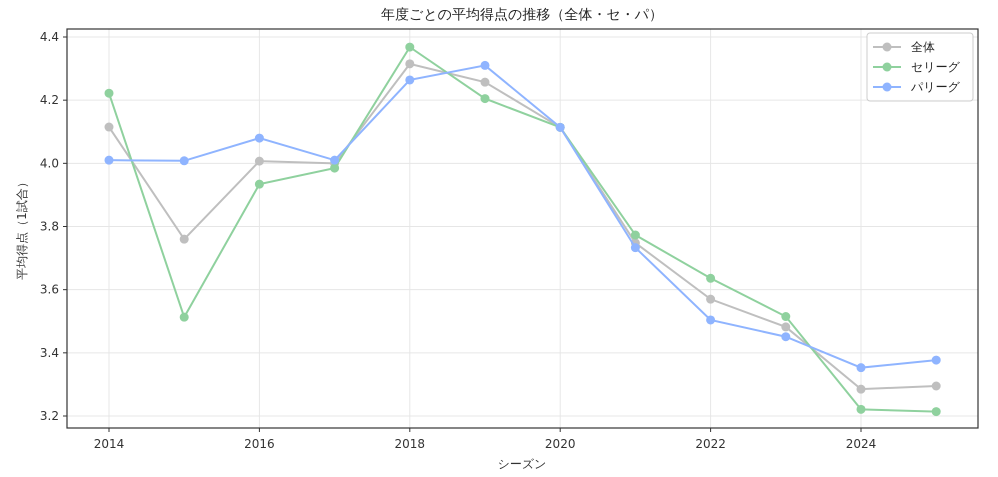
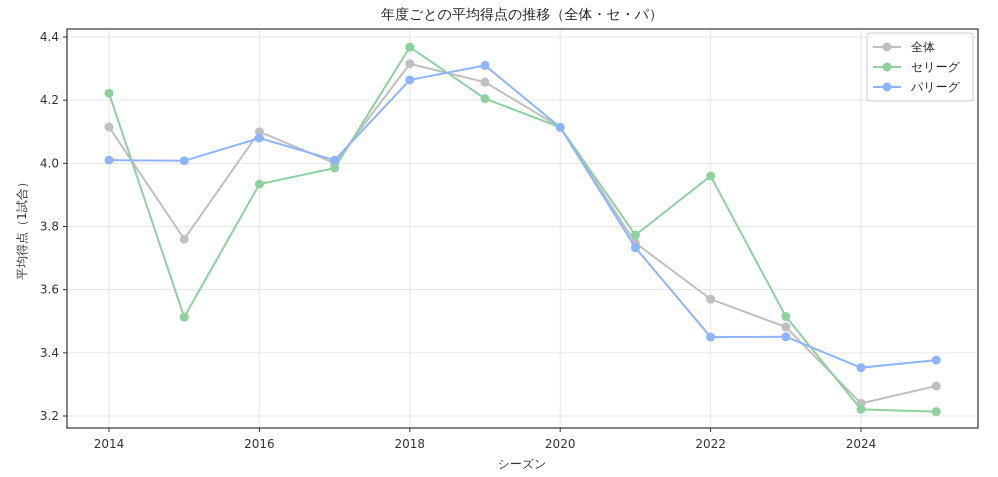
全体/2016: 4.01 -> 4.10
セリーグ/2022: 3.64 -> 3.96
パリーグ/2022: 3.50 -> 3.45
全体/2024: 3.29 -> 3.24
